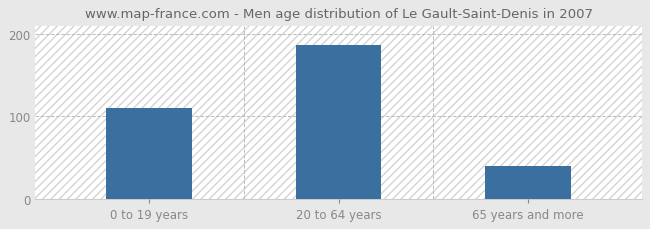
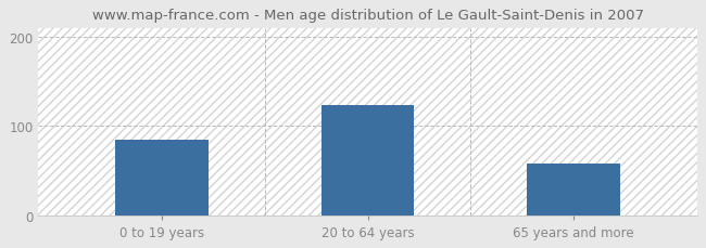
0 to 19 years: 110 -> 84
20 to 64 years: 186 -> 124
65 years and more: 40 -> 58
